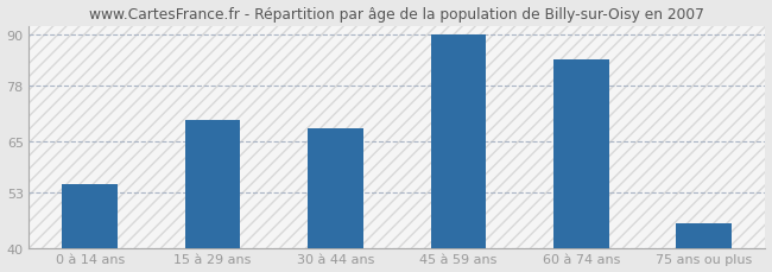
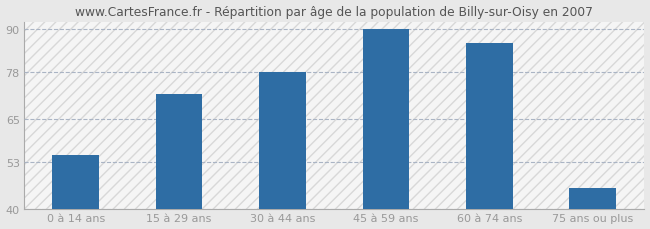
15 à 29 ans: 70 -> 72
30 à 44 ans: 68 -> 78
60 à 74 ans: 84 -> 86
